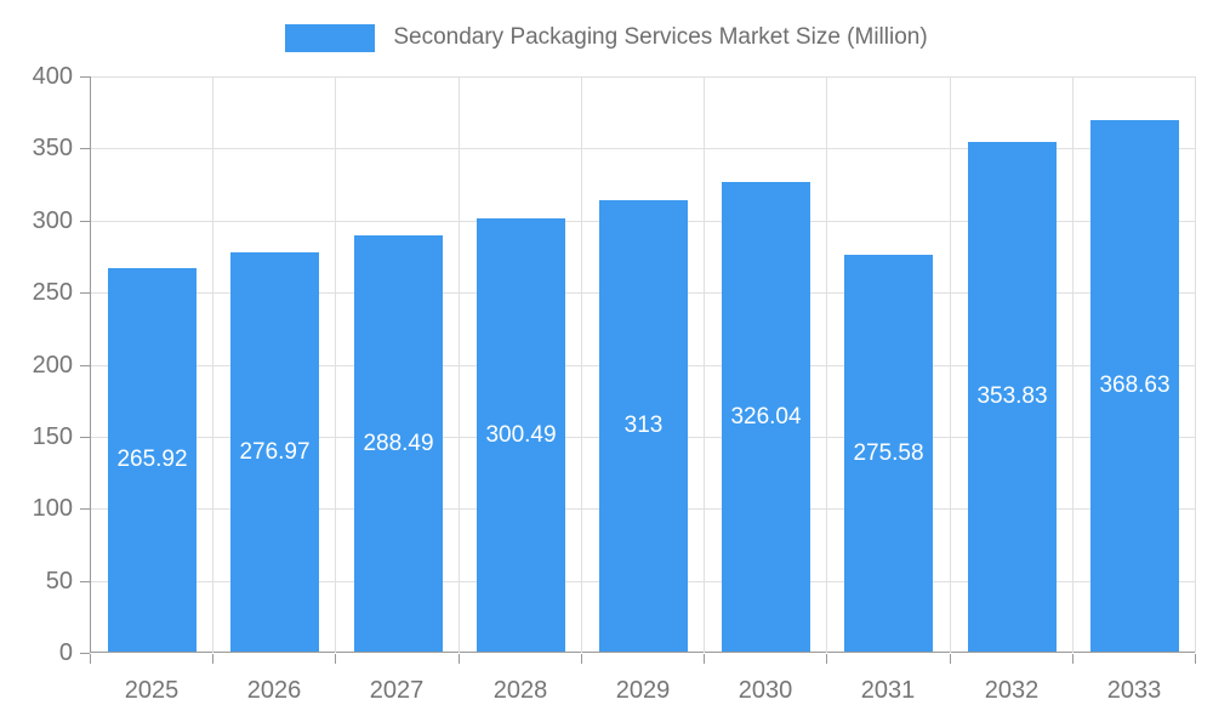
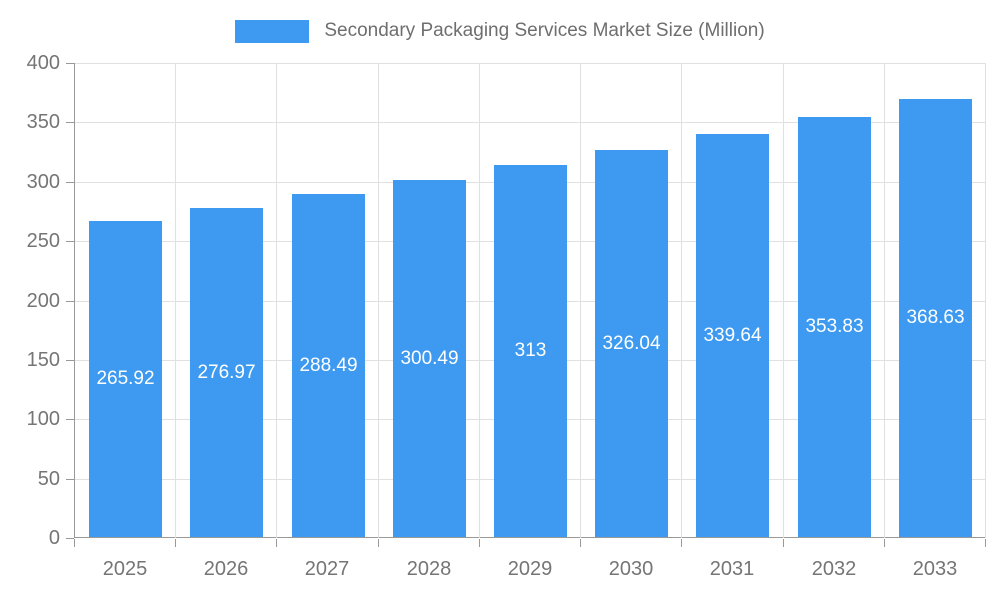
2031: 275.58 -> 339.64
